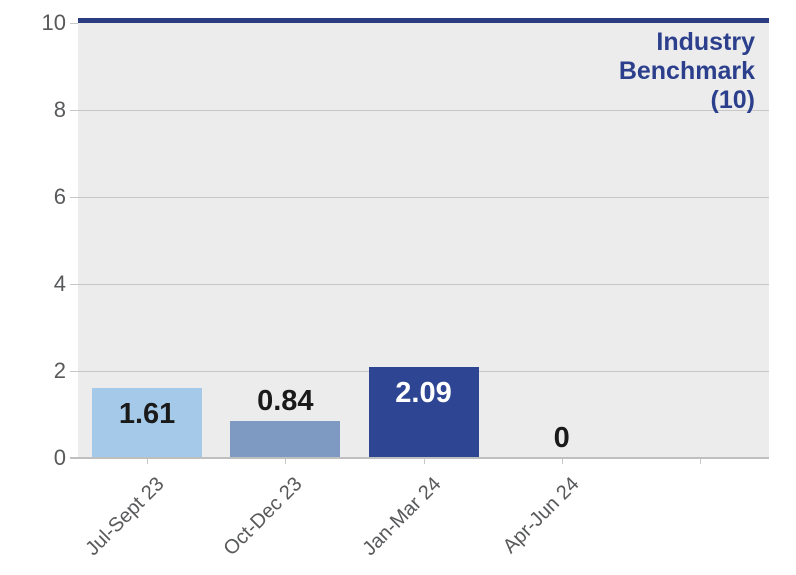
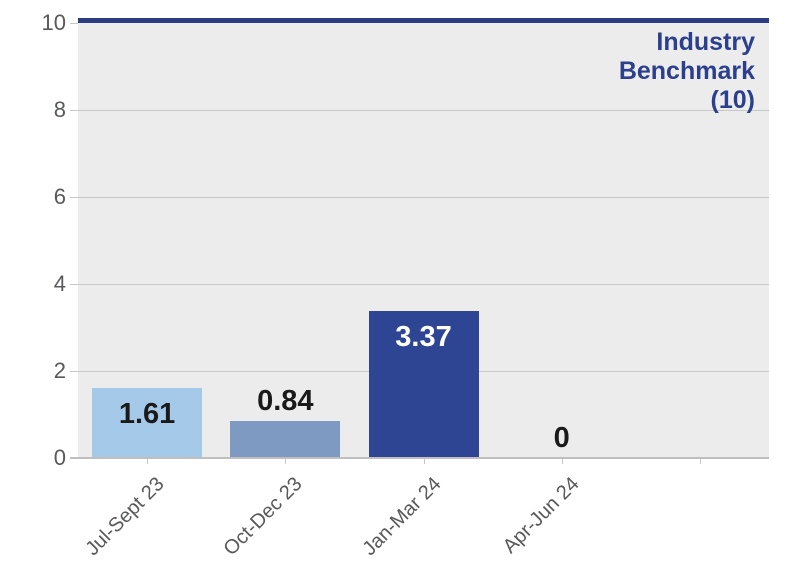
Jan-Mar 24: 2.09 -> 3.37
